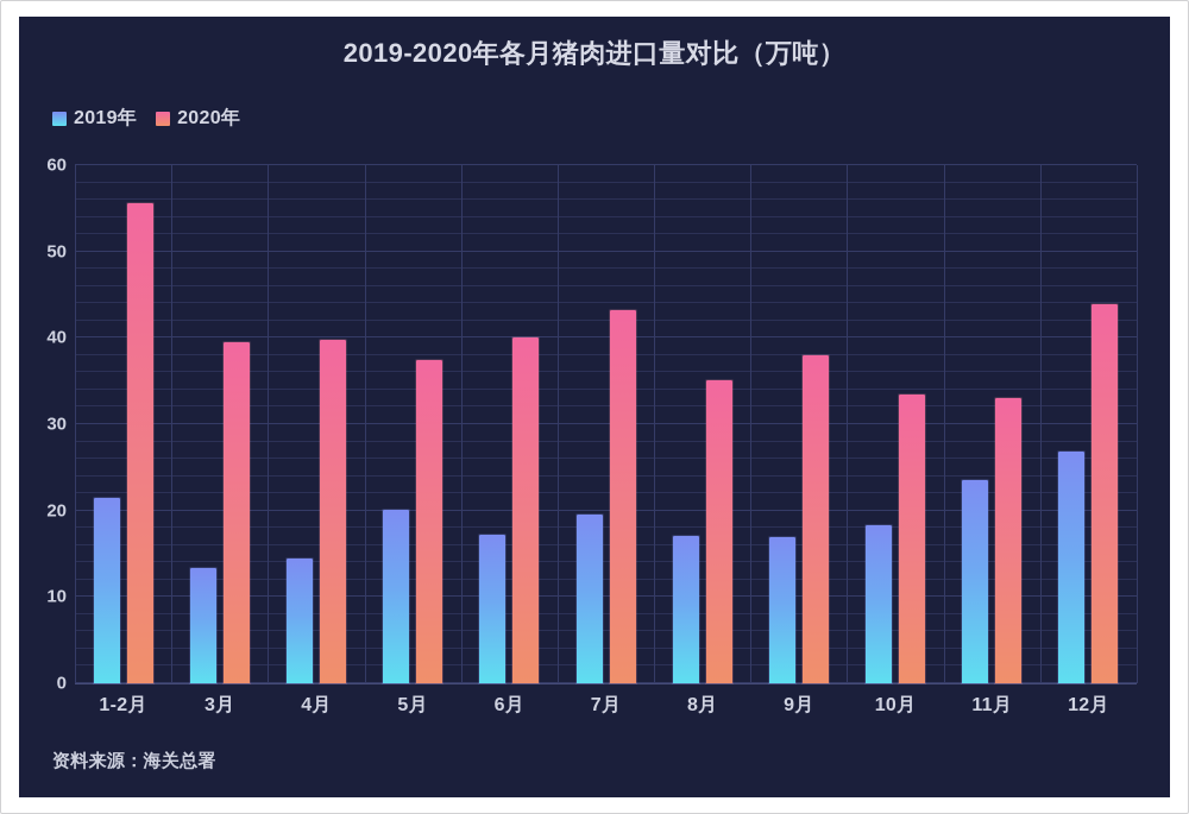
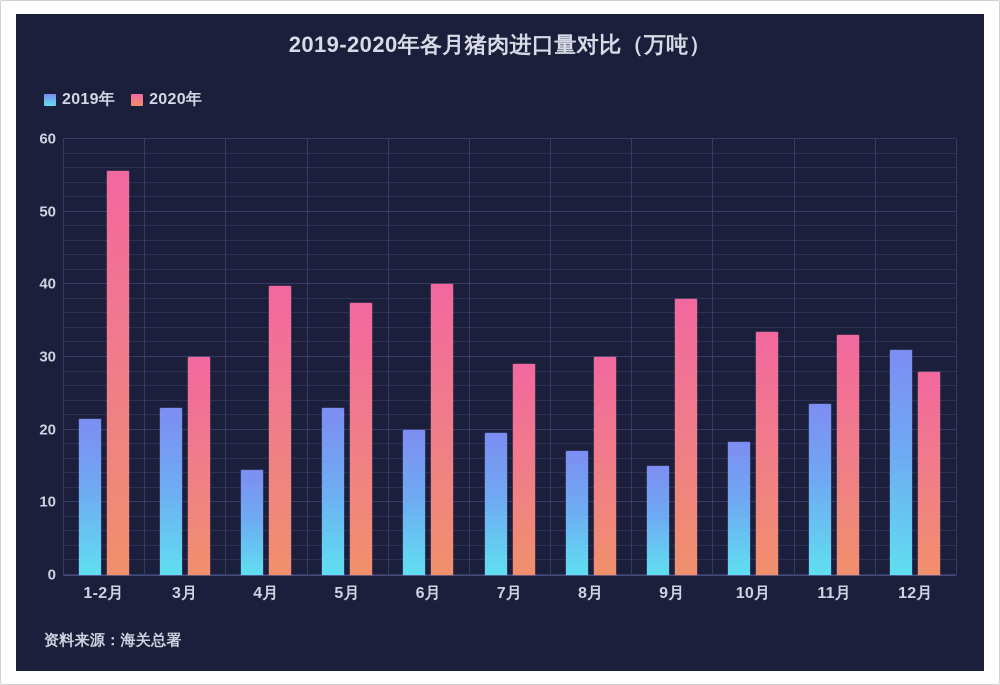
2019年/3月: 13 -> 23
2020年/3月: 40 -> 30
2019年/5月: 20 -> 23
2019年/6月: 17 -> 20
2020年/7月: 43 -> 29
2020年/8月: 35 -> 30
2019年/9月: 17 -> 15
2019年/12月: 27 -> 31
2020年/12月: 44 -> 28
